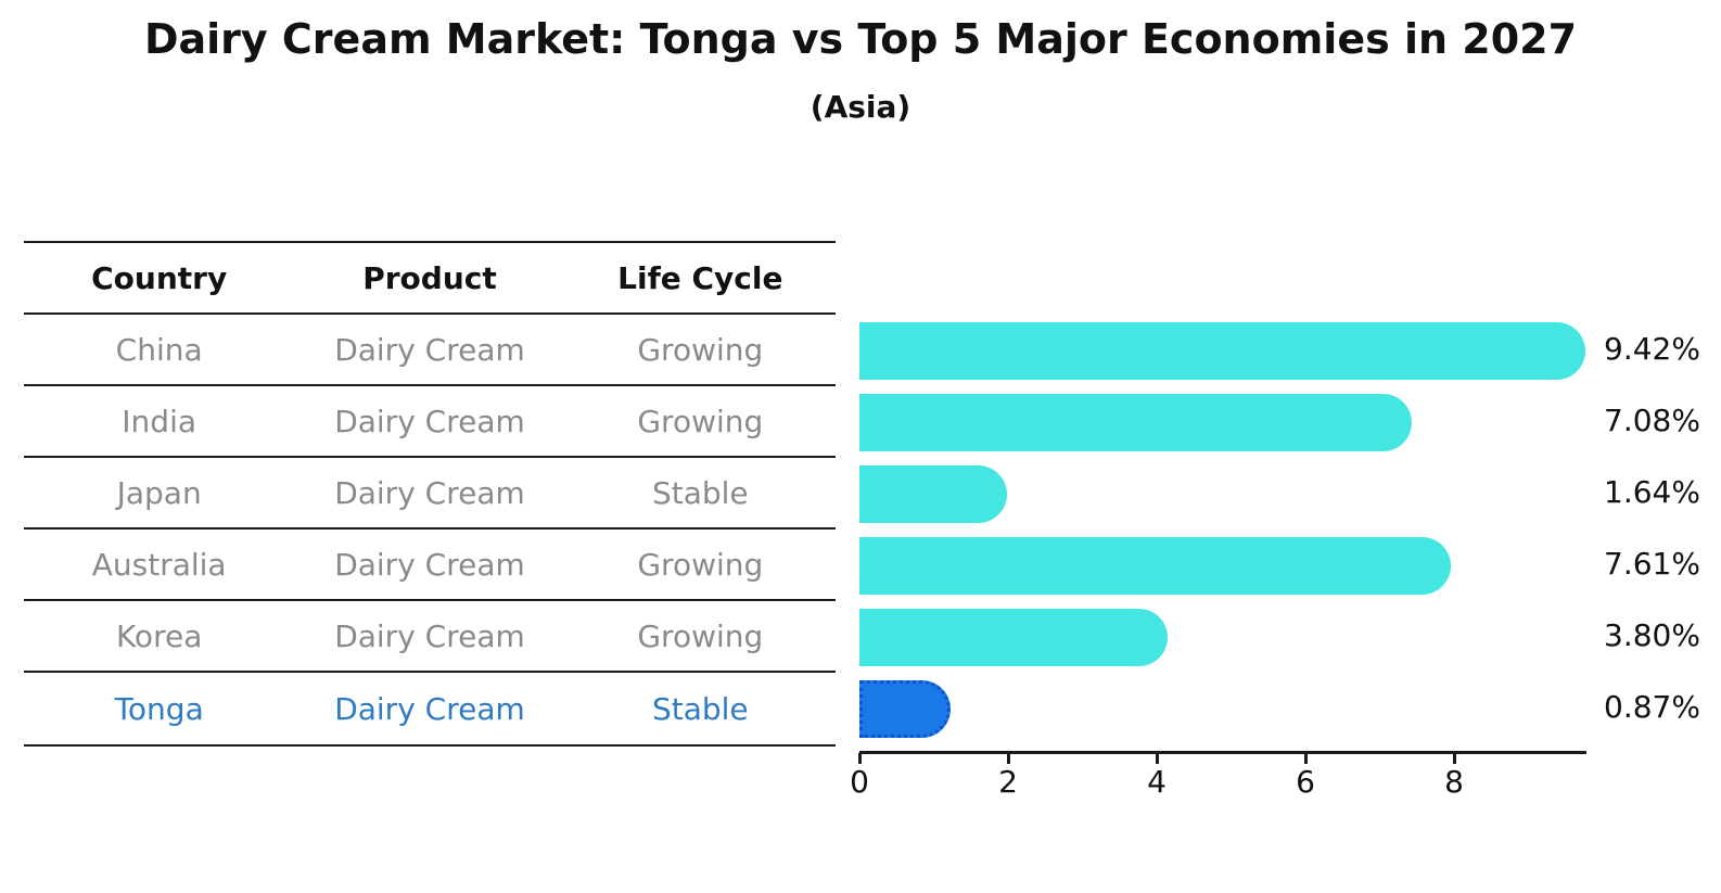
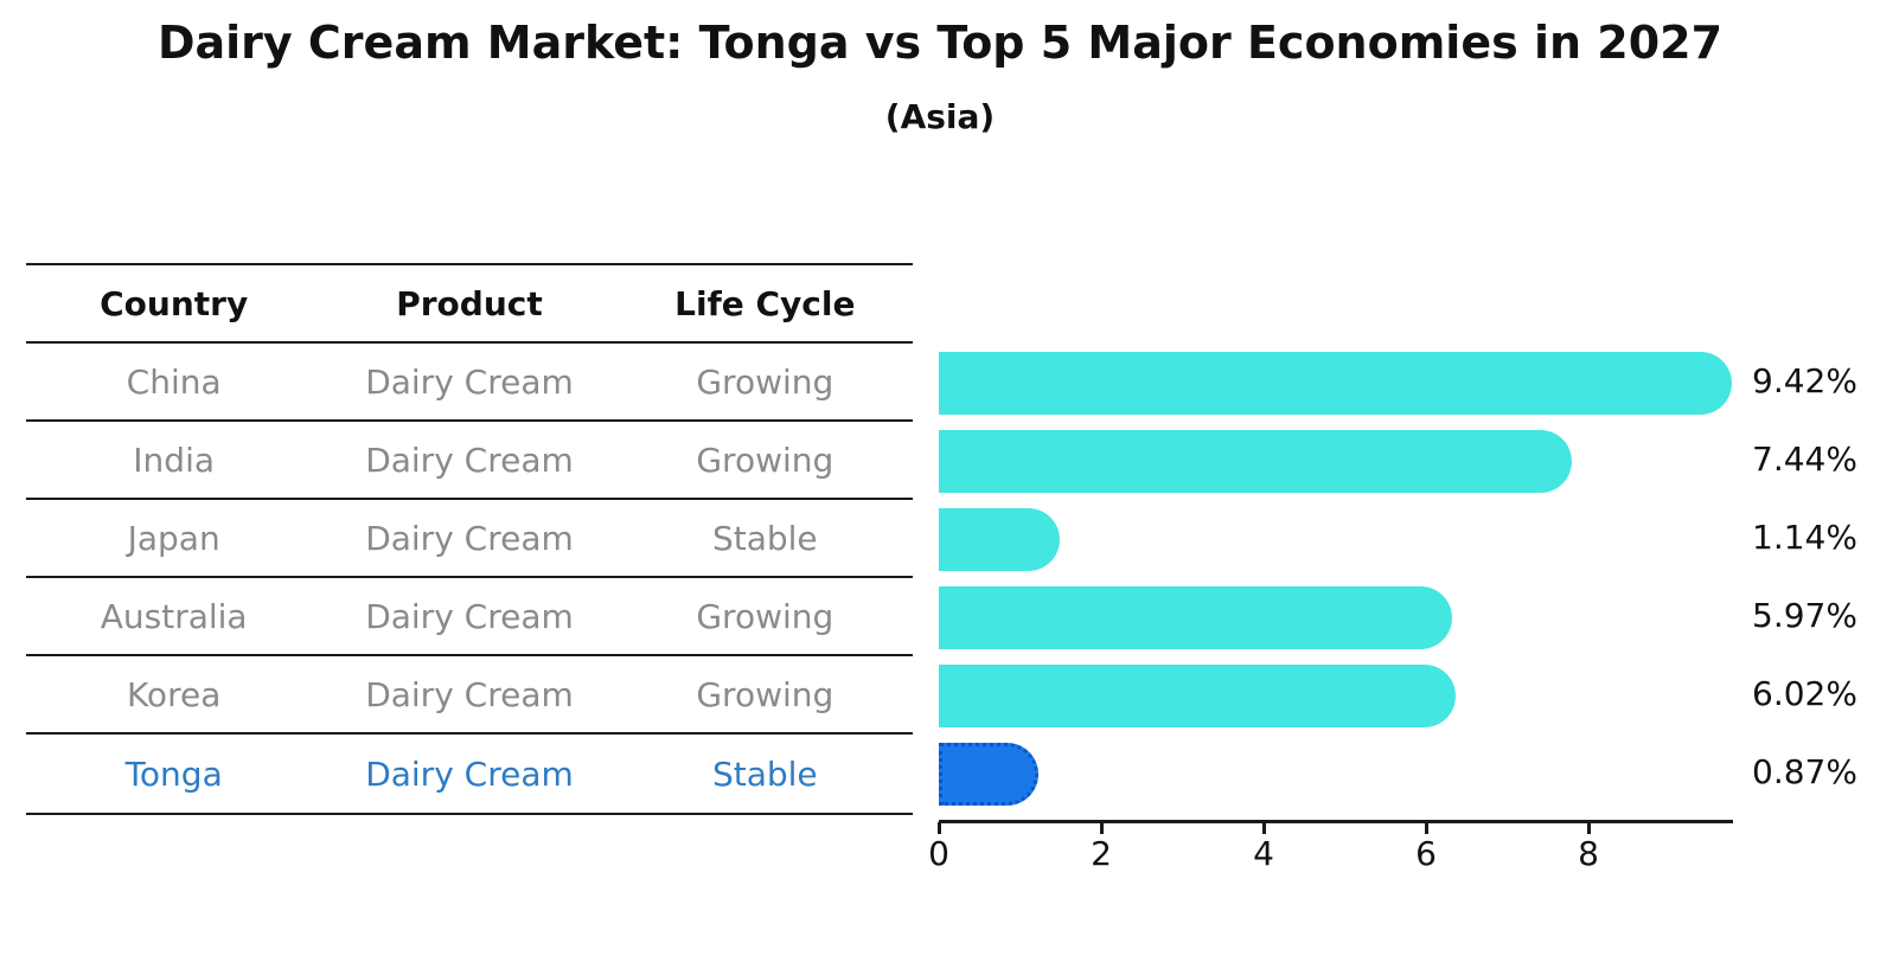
India: 7.08% -> 7.44%
Japan: 1.64% -> 1.14%
Australia: 7.61% -> 5.97%
Korea: 3.80% -> 6.02%
